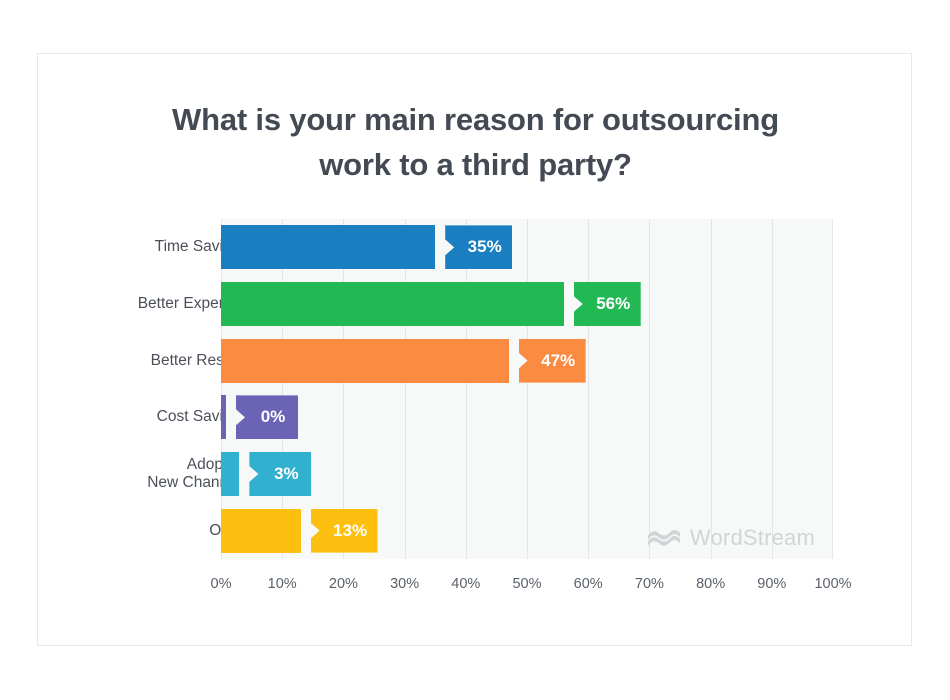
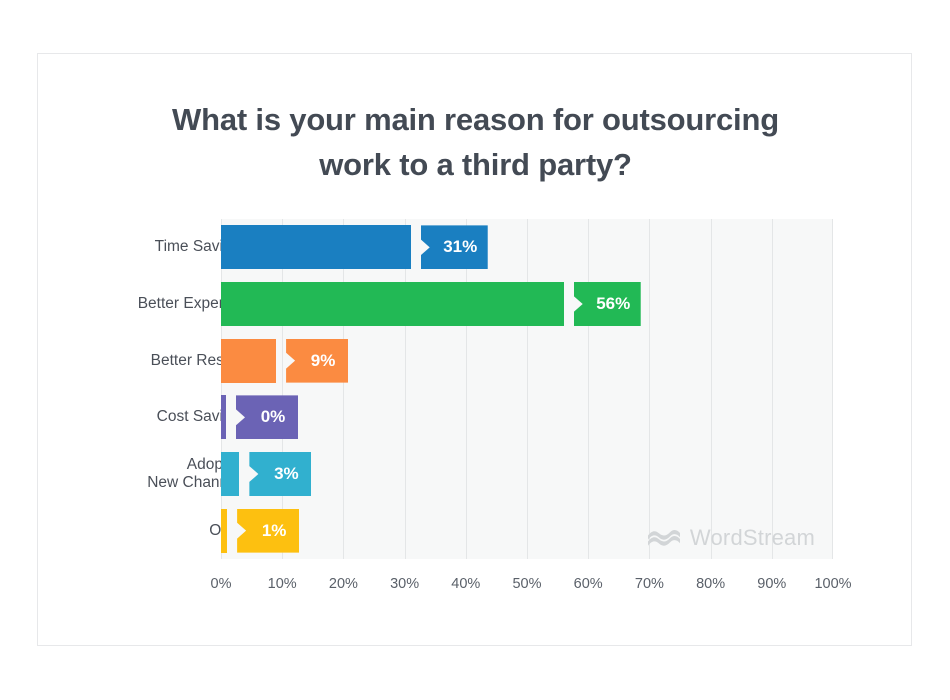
Time Savings: 35% -> 31%
Better Results: 47% -> 9%
Other: 13% -> 1%
